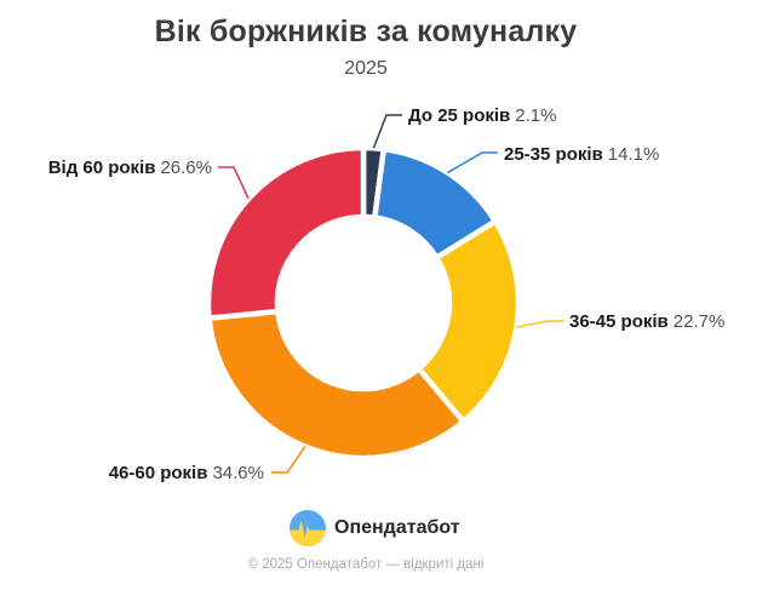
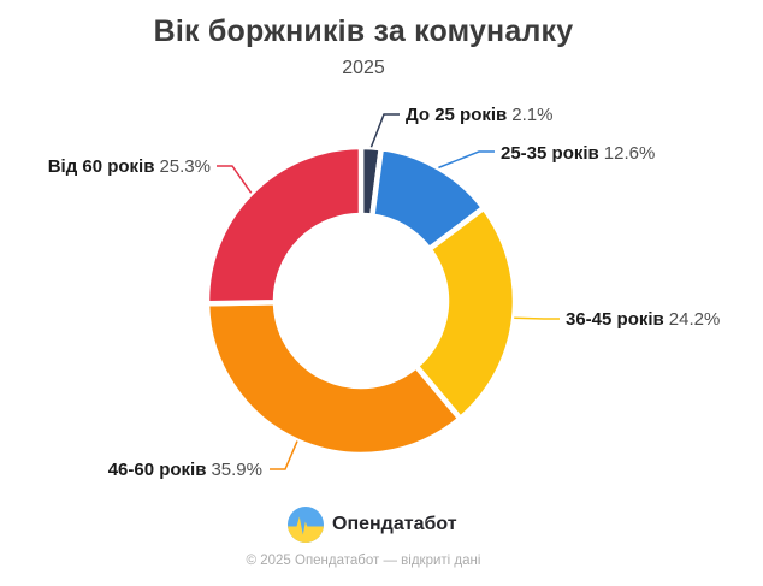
25-35 років: 14.1% -> 12.6%
36-45 років: 22.7% -> 24.2%
46-60 років: 34.6% -> 35.9%
Від 60 років: 26.6% -> 25.3%
